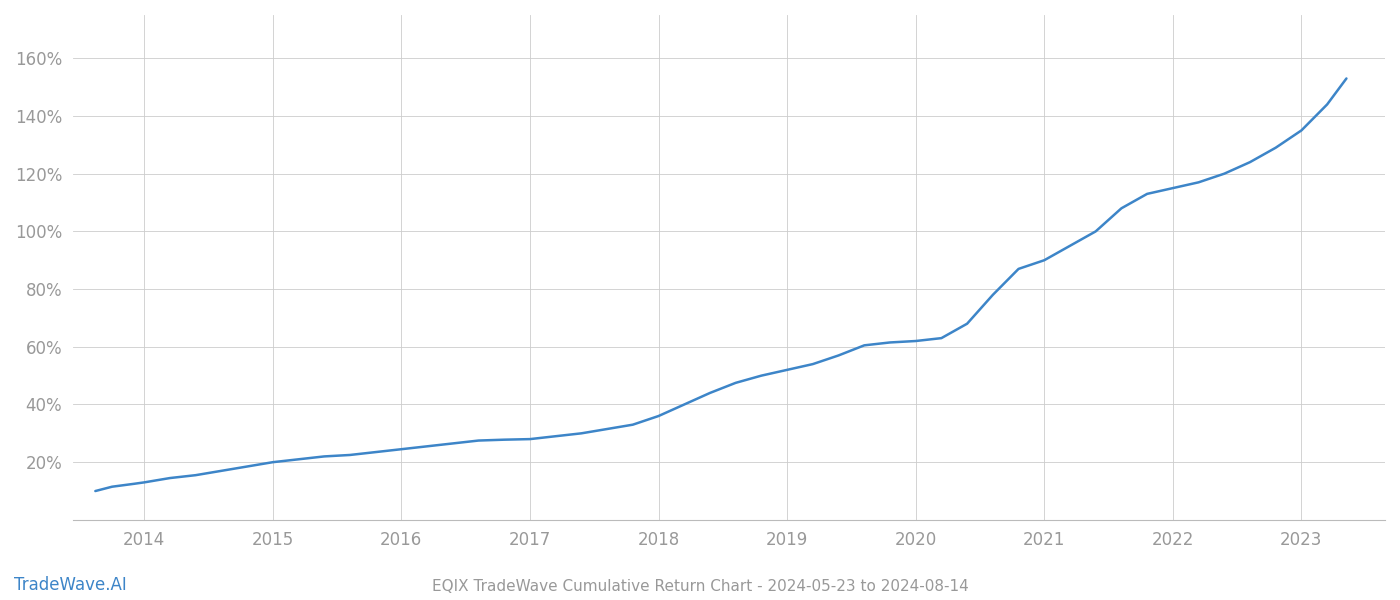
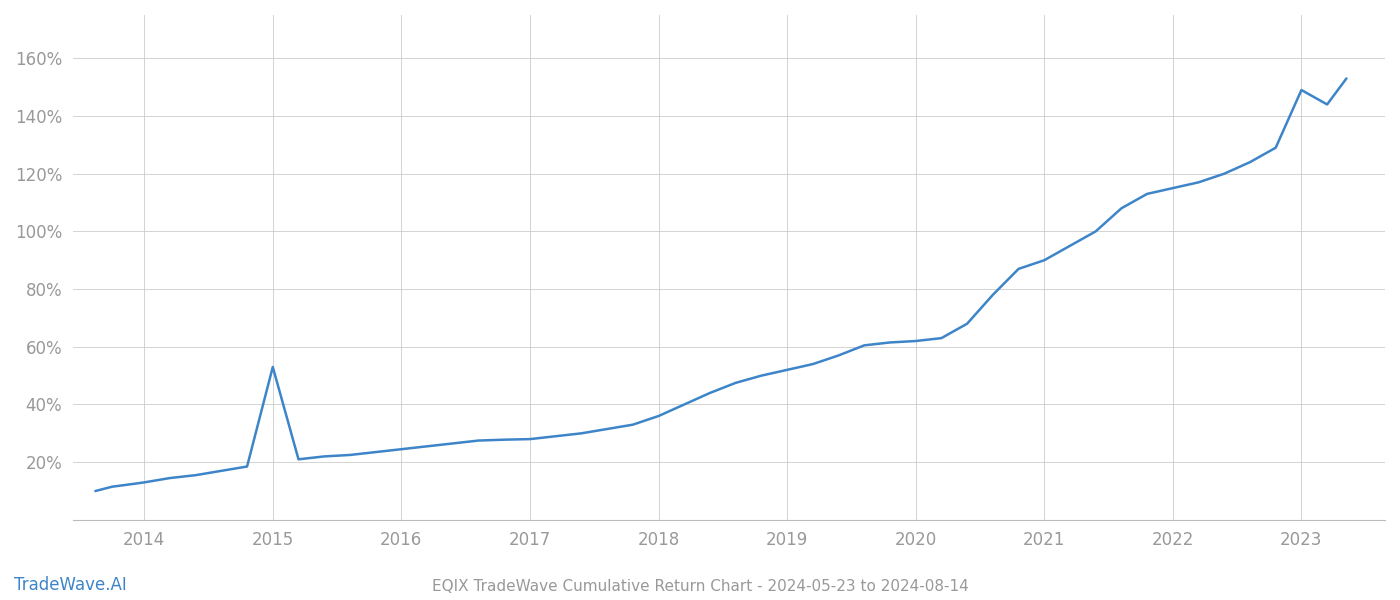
2015: 20.0% -> 53.0%
2023: 135.0% -> 149.0%
